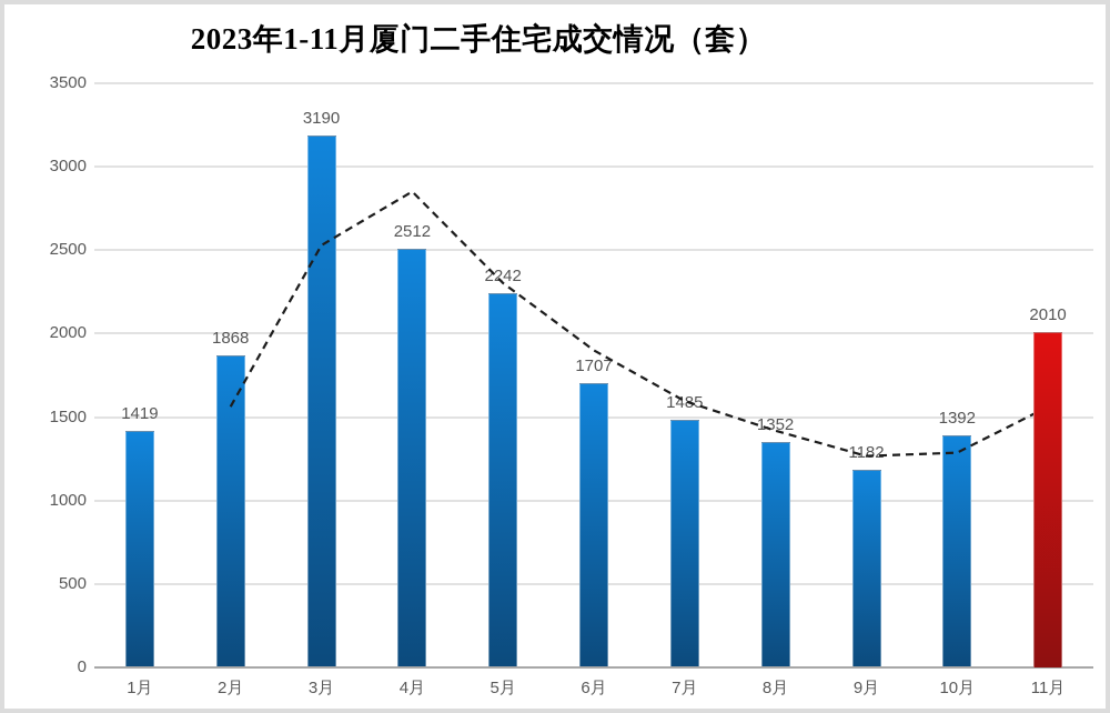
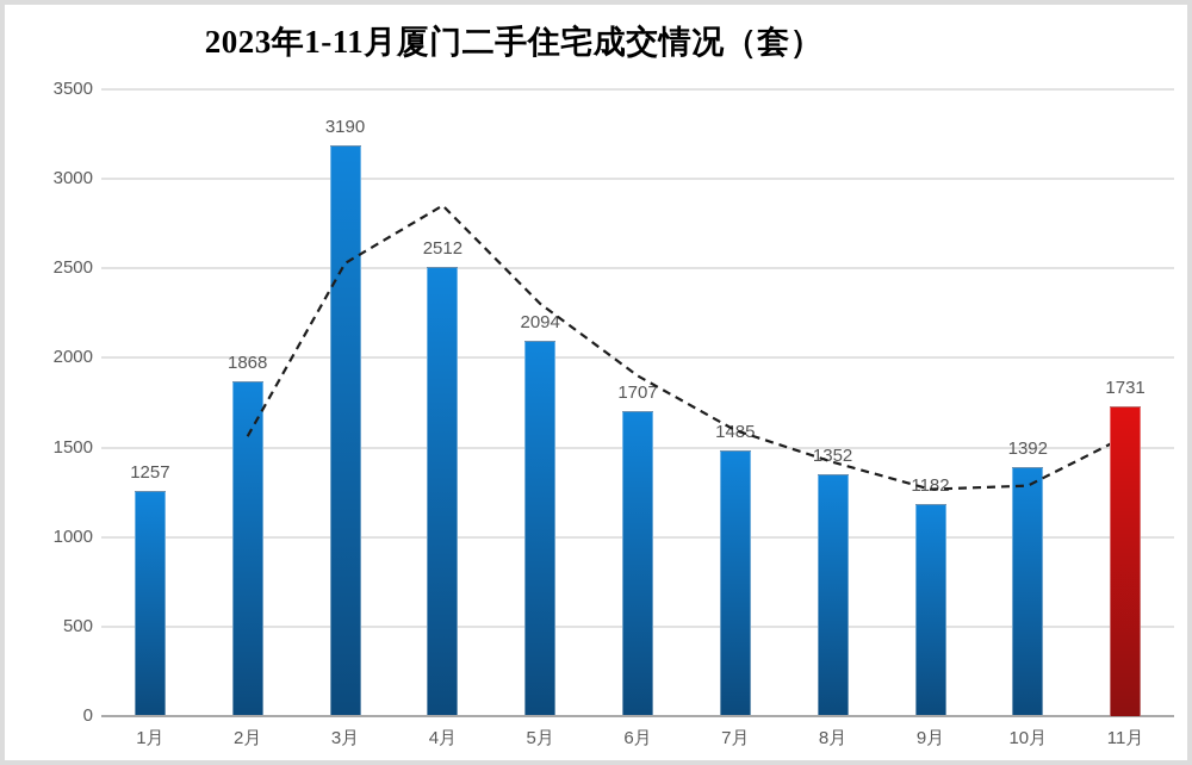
1月: 1419 -> 1257
5月: 2242 -> 2094
11月: 2010 -> 1731
